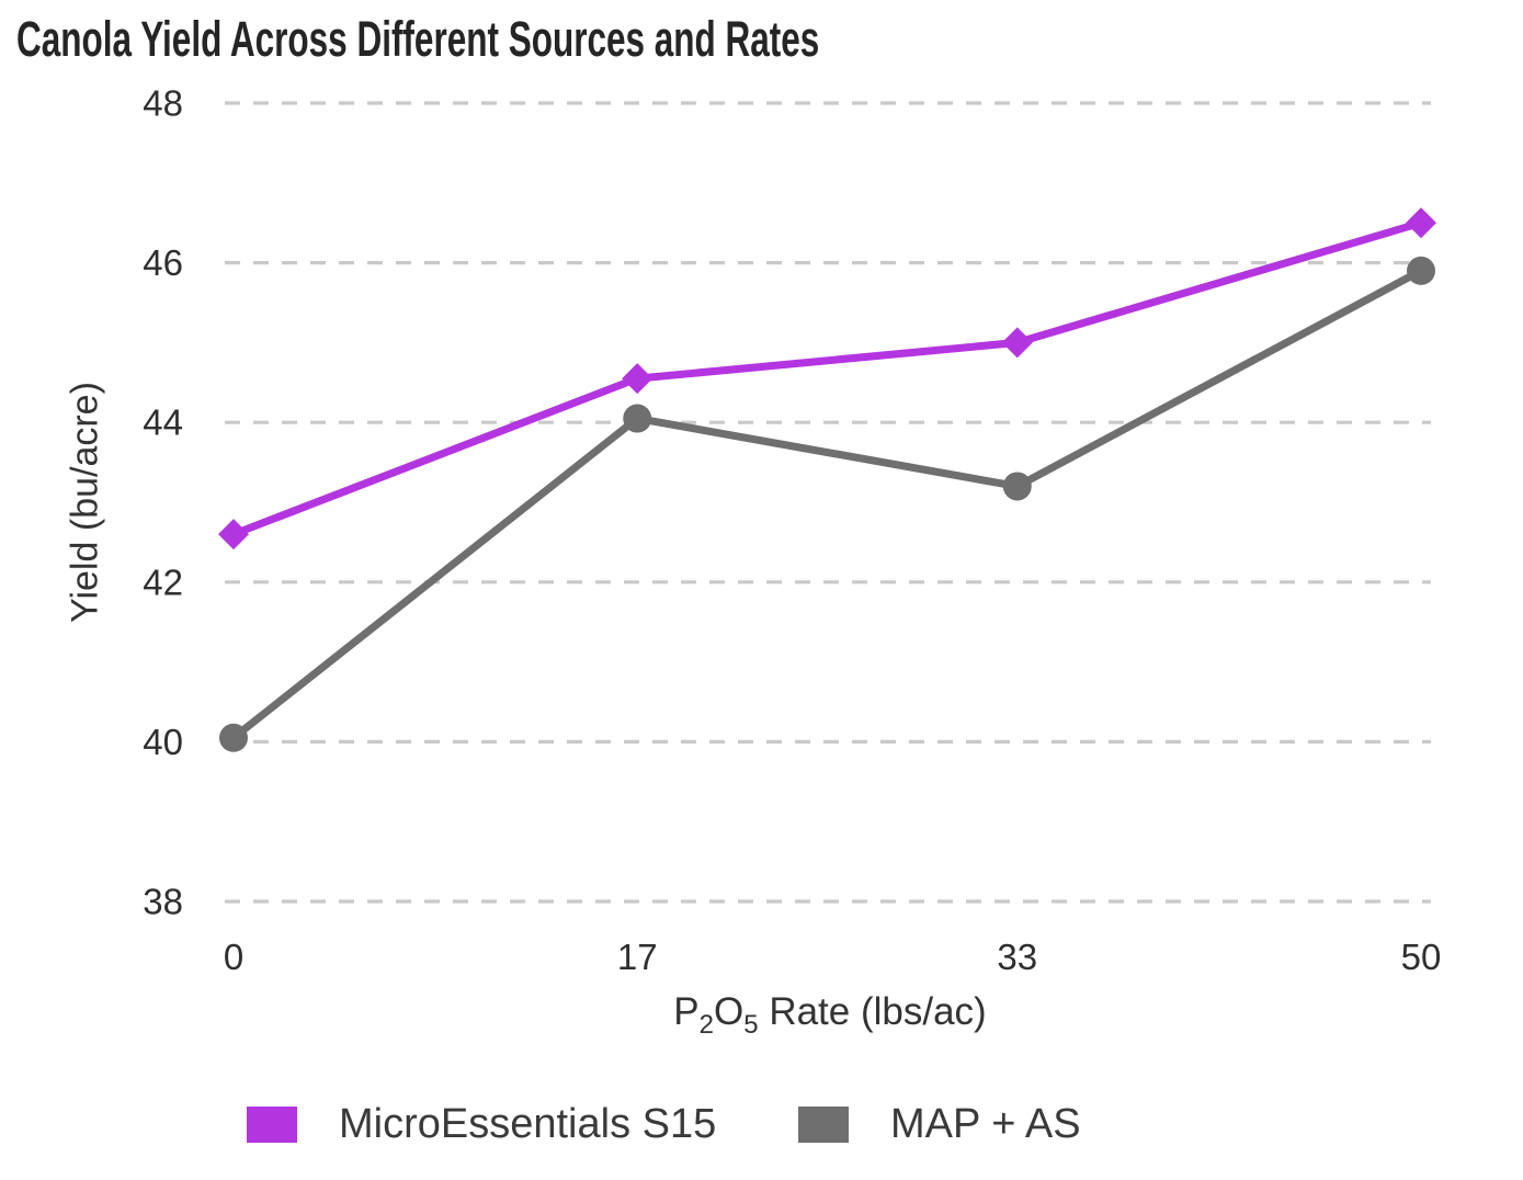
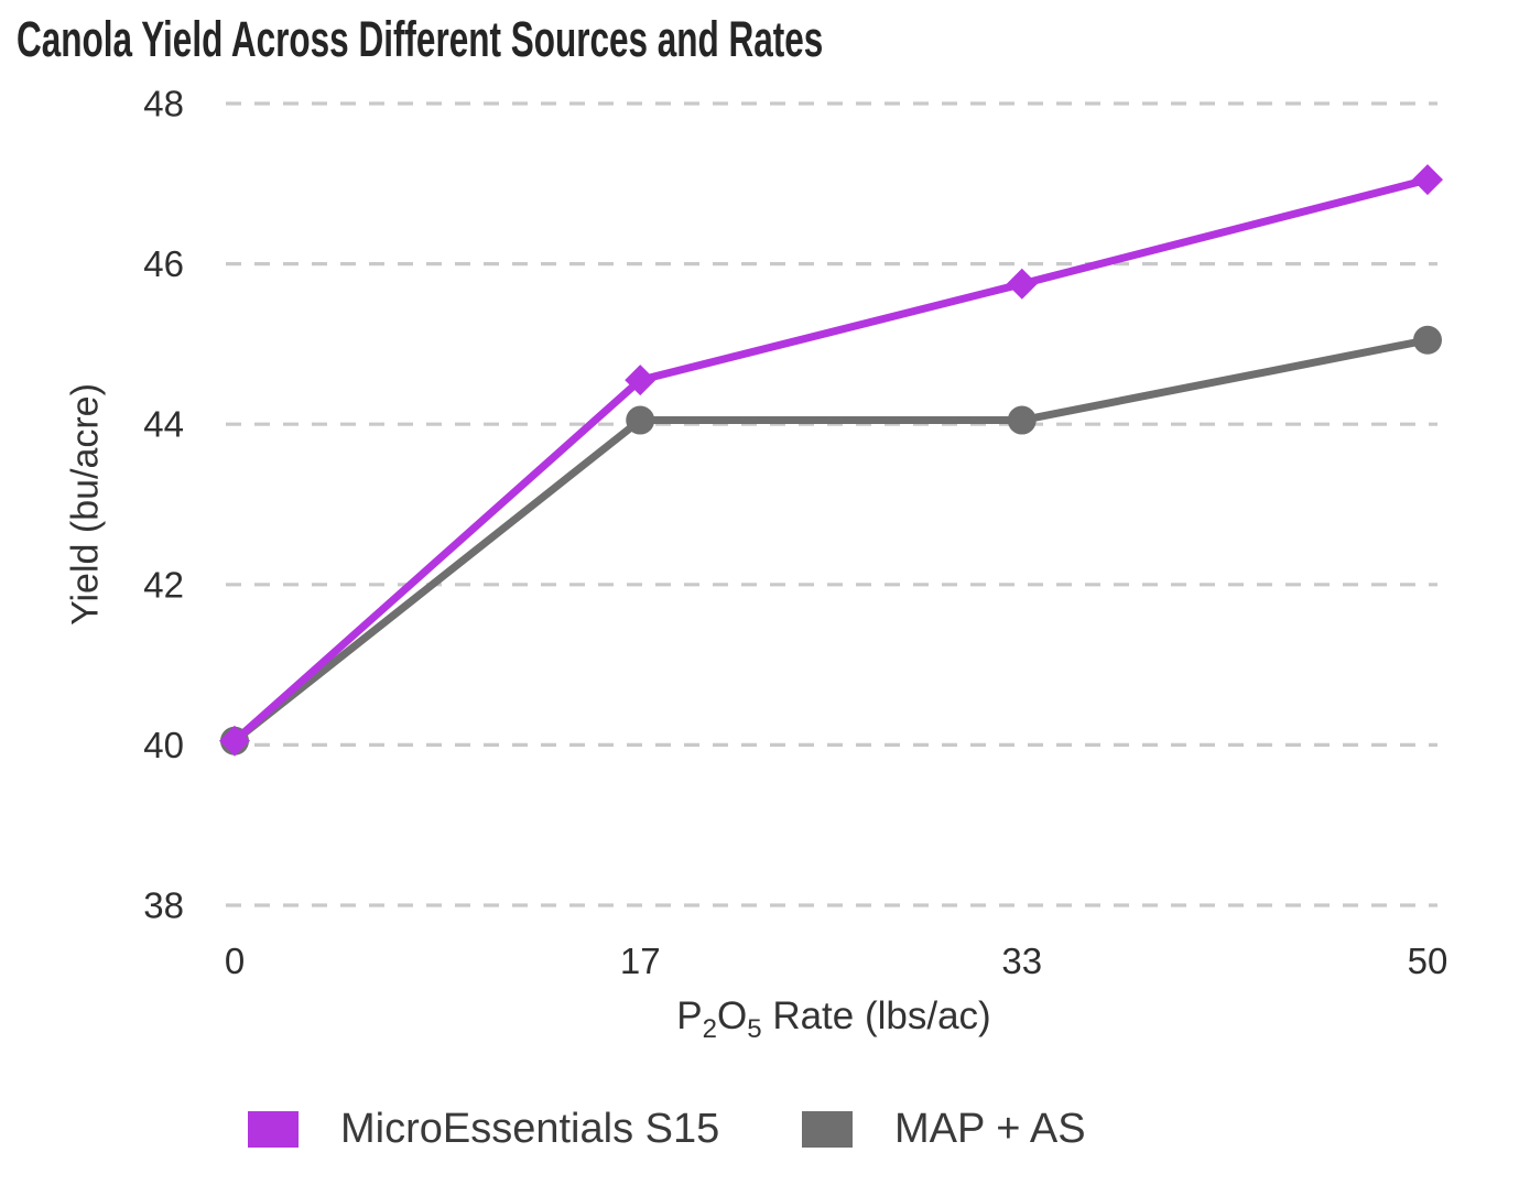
MicroEssentials S15/0: 42.6 -> 40.0
MicroEssentials S15/33: 45.0 -> 45.8
MAP + AS/33: 43.2 -> 44.0
MicroEssentials S15/50: 46.5 -> 47.0
MAP + AS/50: 45.9 -> 45.0
